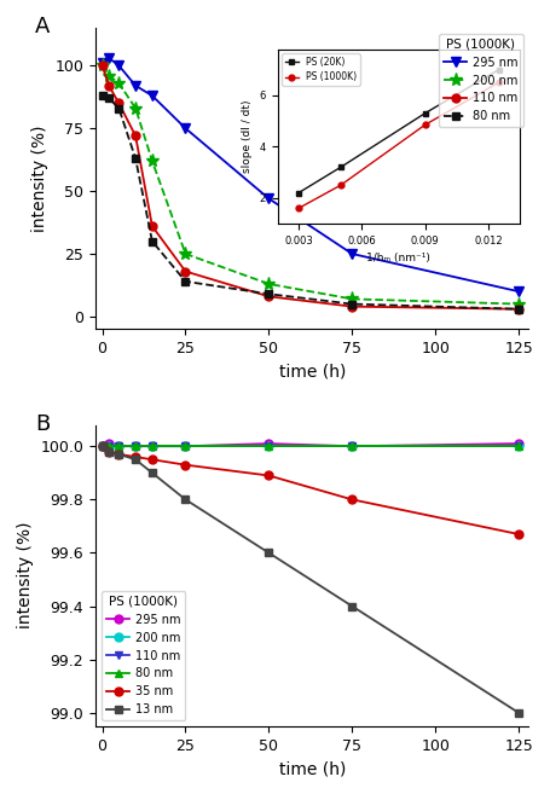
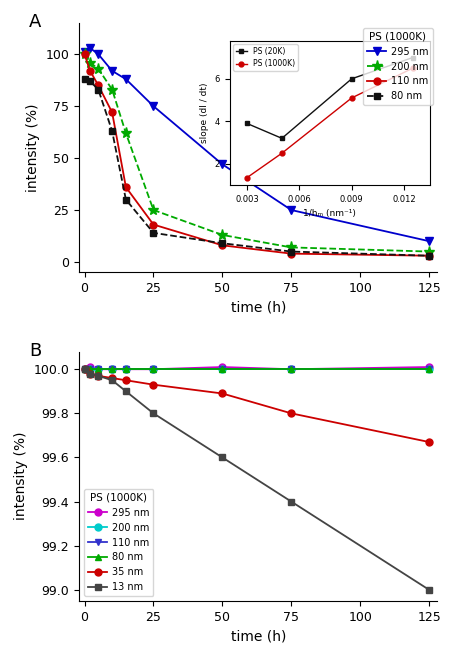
PS (20K)/0.003: 2.2 -> 3.9
PS (1000K)/0.003: 1.60 -> 1.35
PS (20K)/0.009: 5.3 -> 6.0
PS (1000K)/0.009: 4.85 -> 5.10
